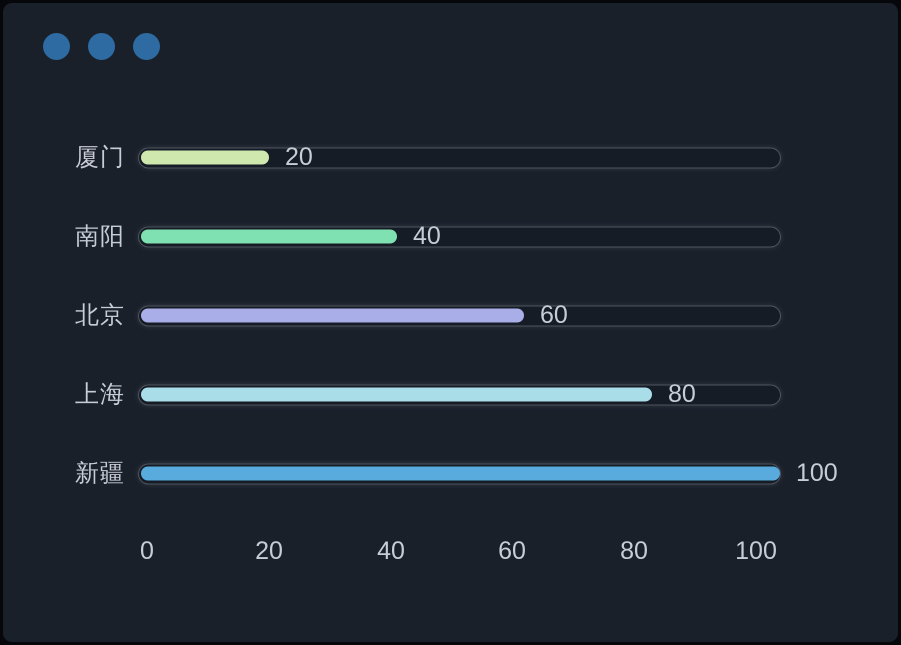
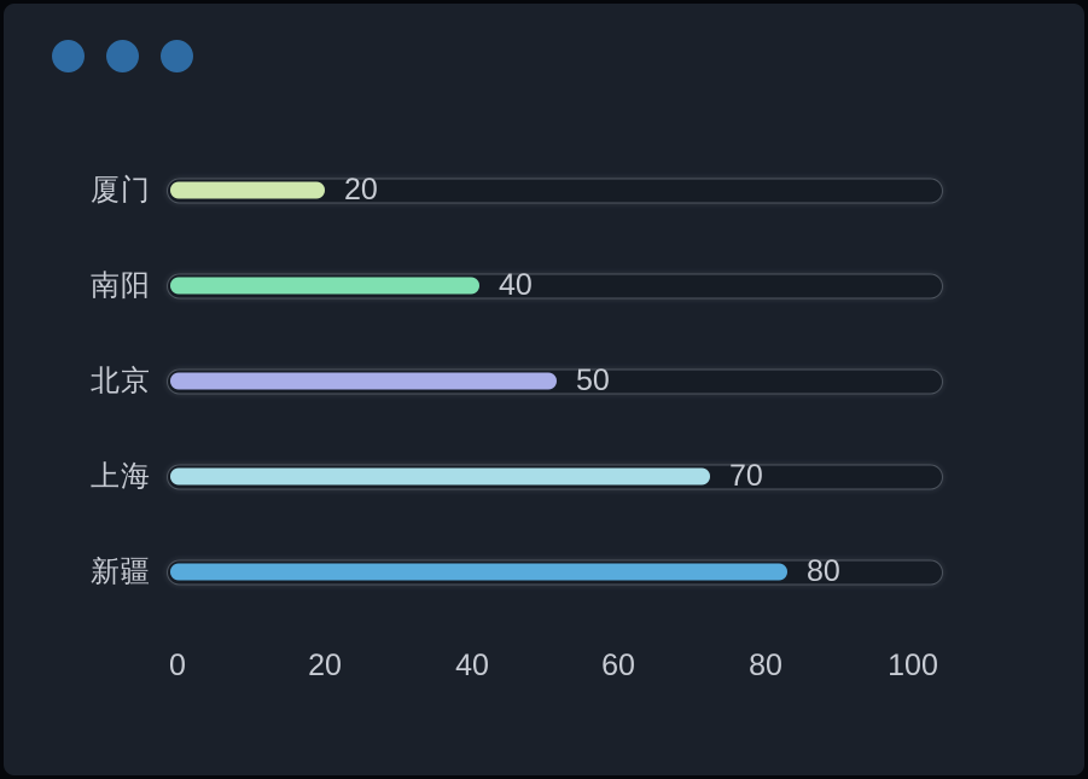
北京: 60 -> 50
上海: 80 -> 70
新疆: 100 -> 80
